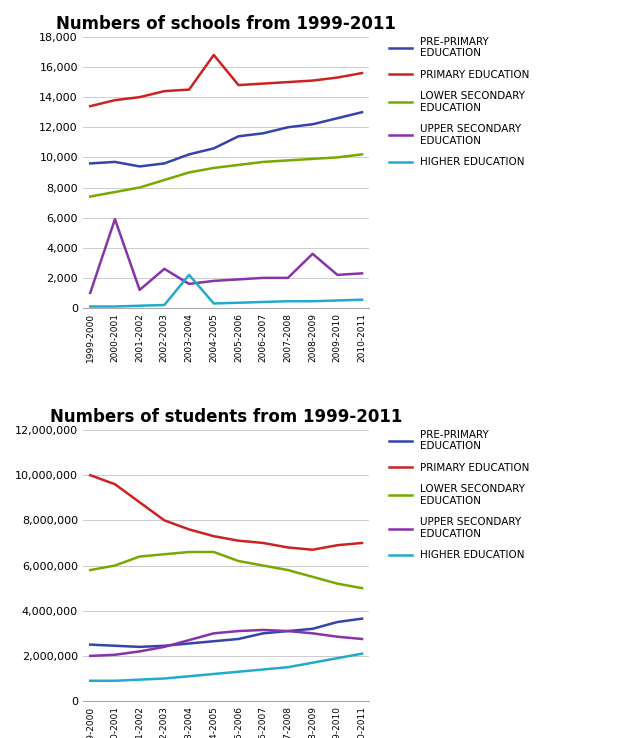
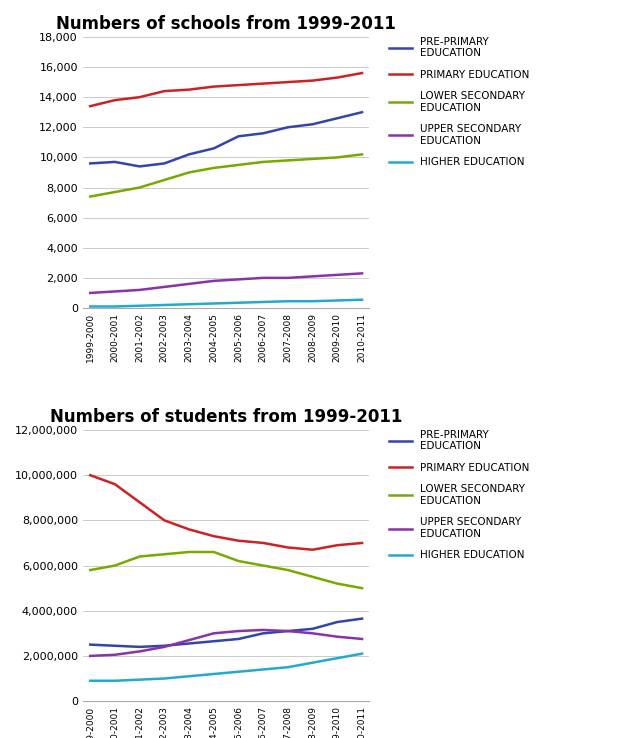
Numbers of schools from 1999-2011/UPPER SECONDARY EDUCATION/2000-2001: 5,900 -> 1,100
Numbers of schools from 1999-2011/UPPER SECONDARY EDUCATION/2002-2003: 2,600 -> 1,400
Numbers of schools from 1999-2011/HIGHER EDUCATION/2003-2004: 2,200 -> 200
Numbers of schools from 1999-2011/PRIMARY EDUCATION/2004-2005: 16,800 -> 14,700
Numbers of schools from 1999-2011/UPPER SECONDARY EDUCATION/2008-2009: 3,600 -> 2,100
